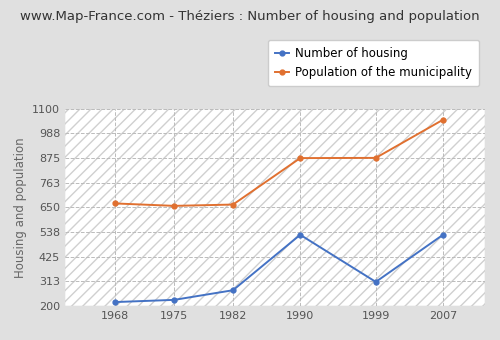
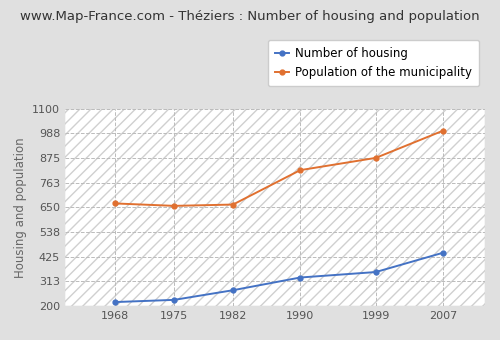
Number of housing/1990: 525 -> 330
Population of the municipality/1990: 875 -> 820
Number of housing/1999: 310 -> 355
Number of housing/2007: 525 -> 443
Population of the municipality/2007: 1050 -> 1000
